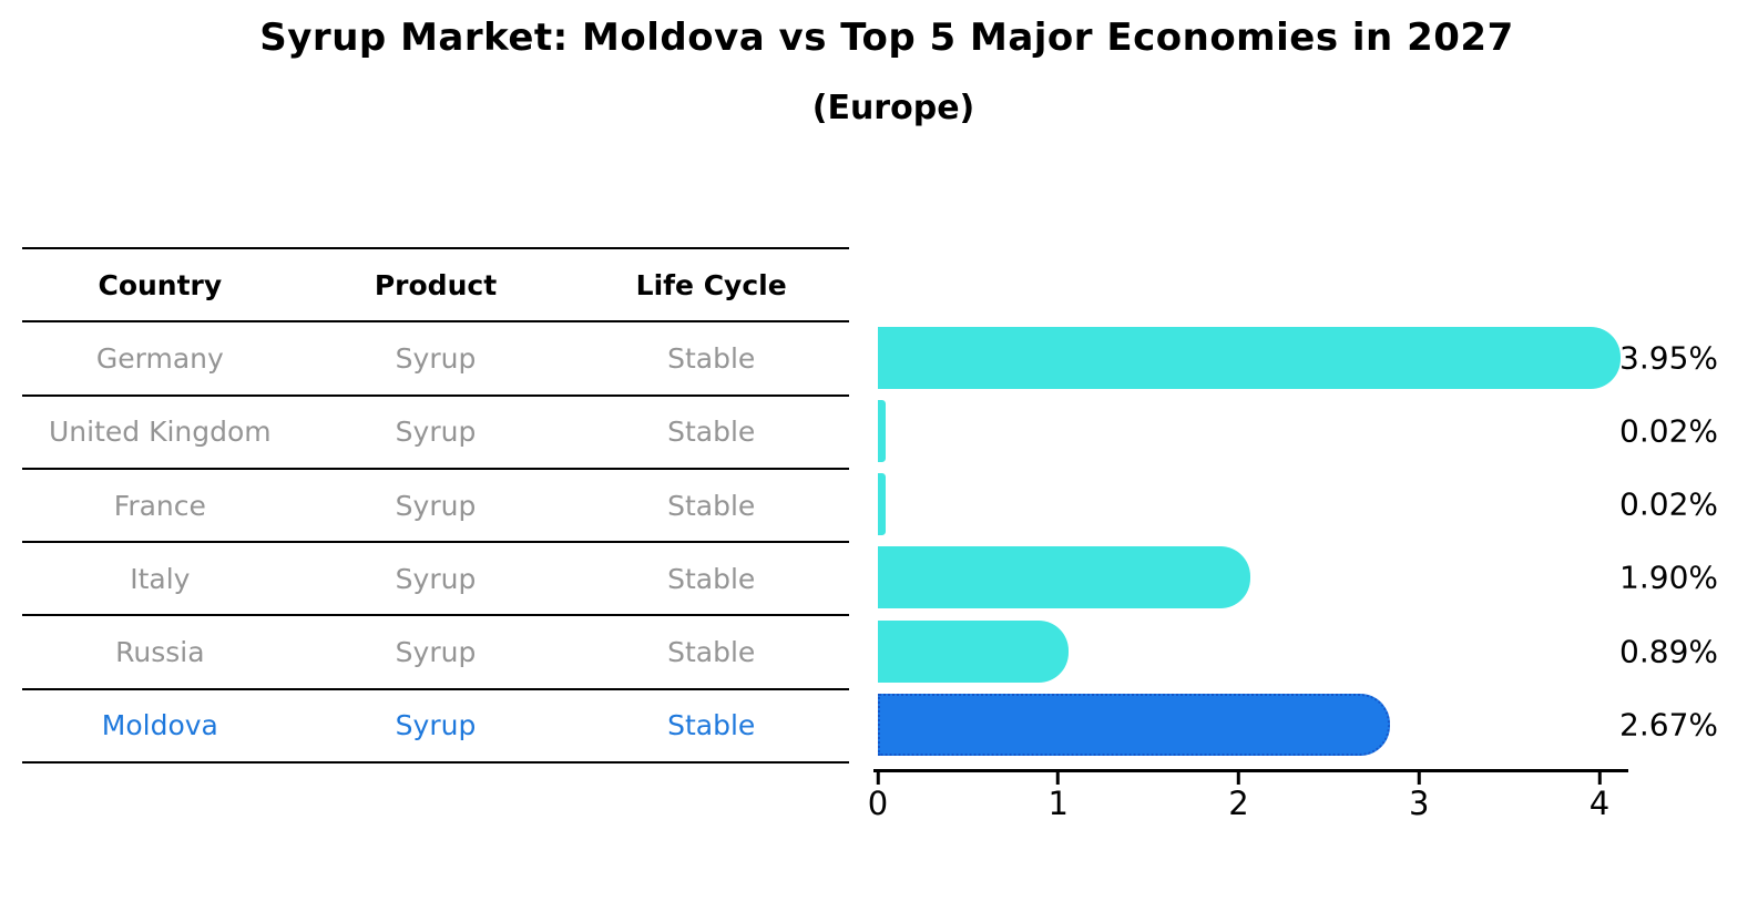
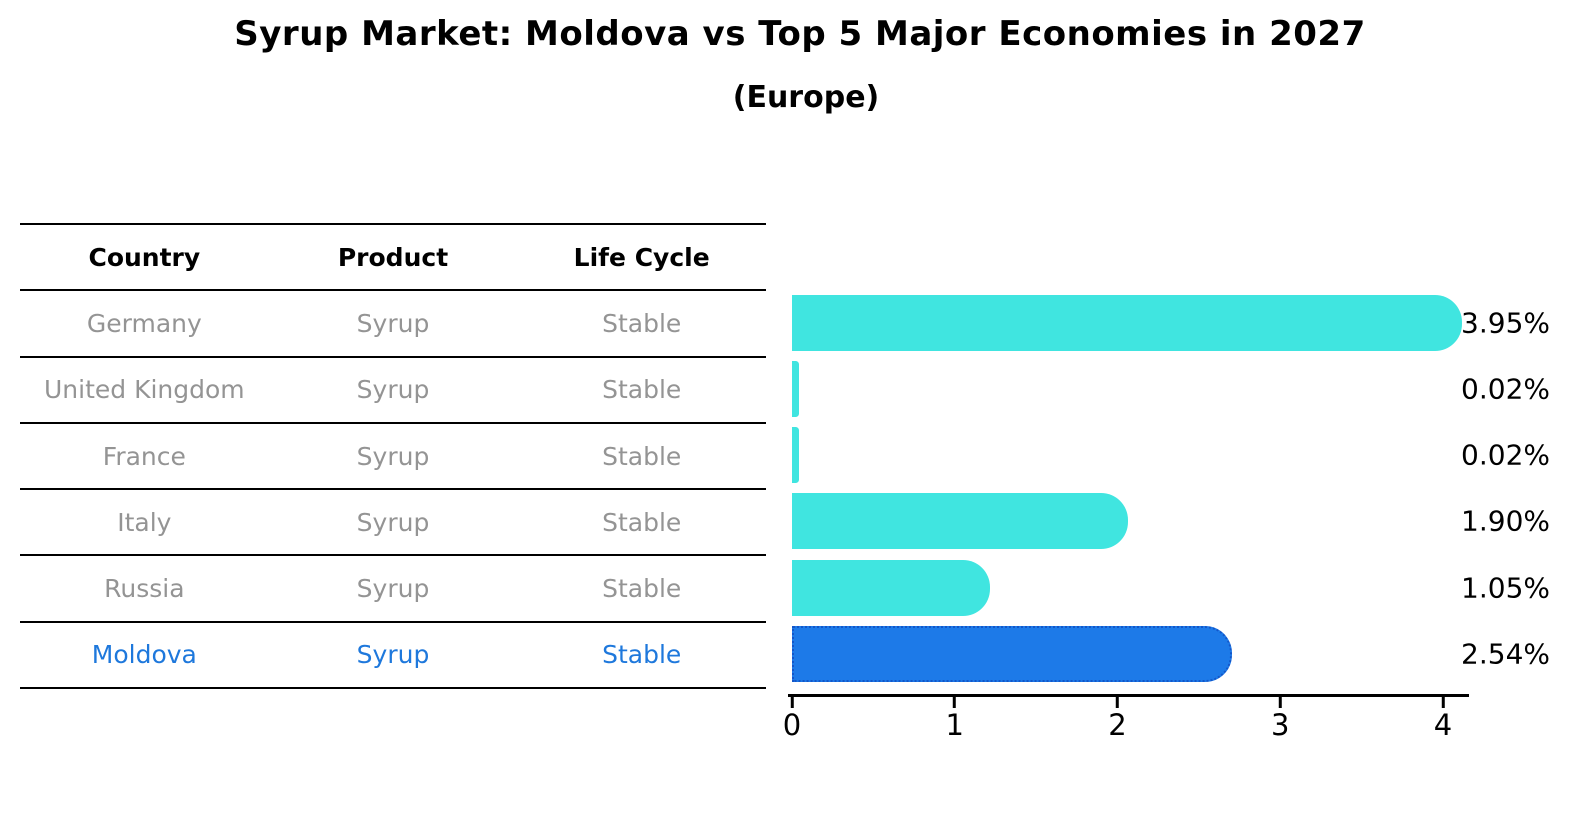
Russia: 0.89% -> 1.05%
Moldova: 2.67% -> 2.54%
